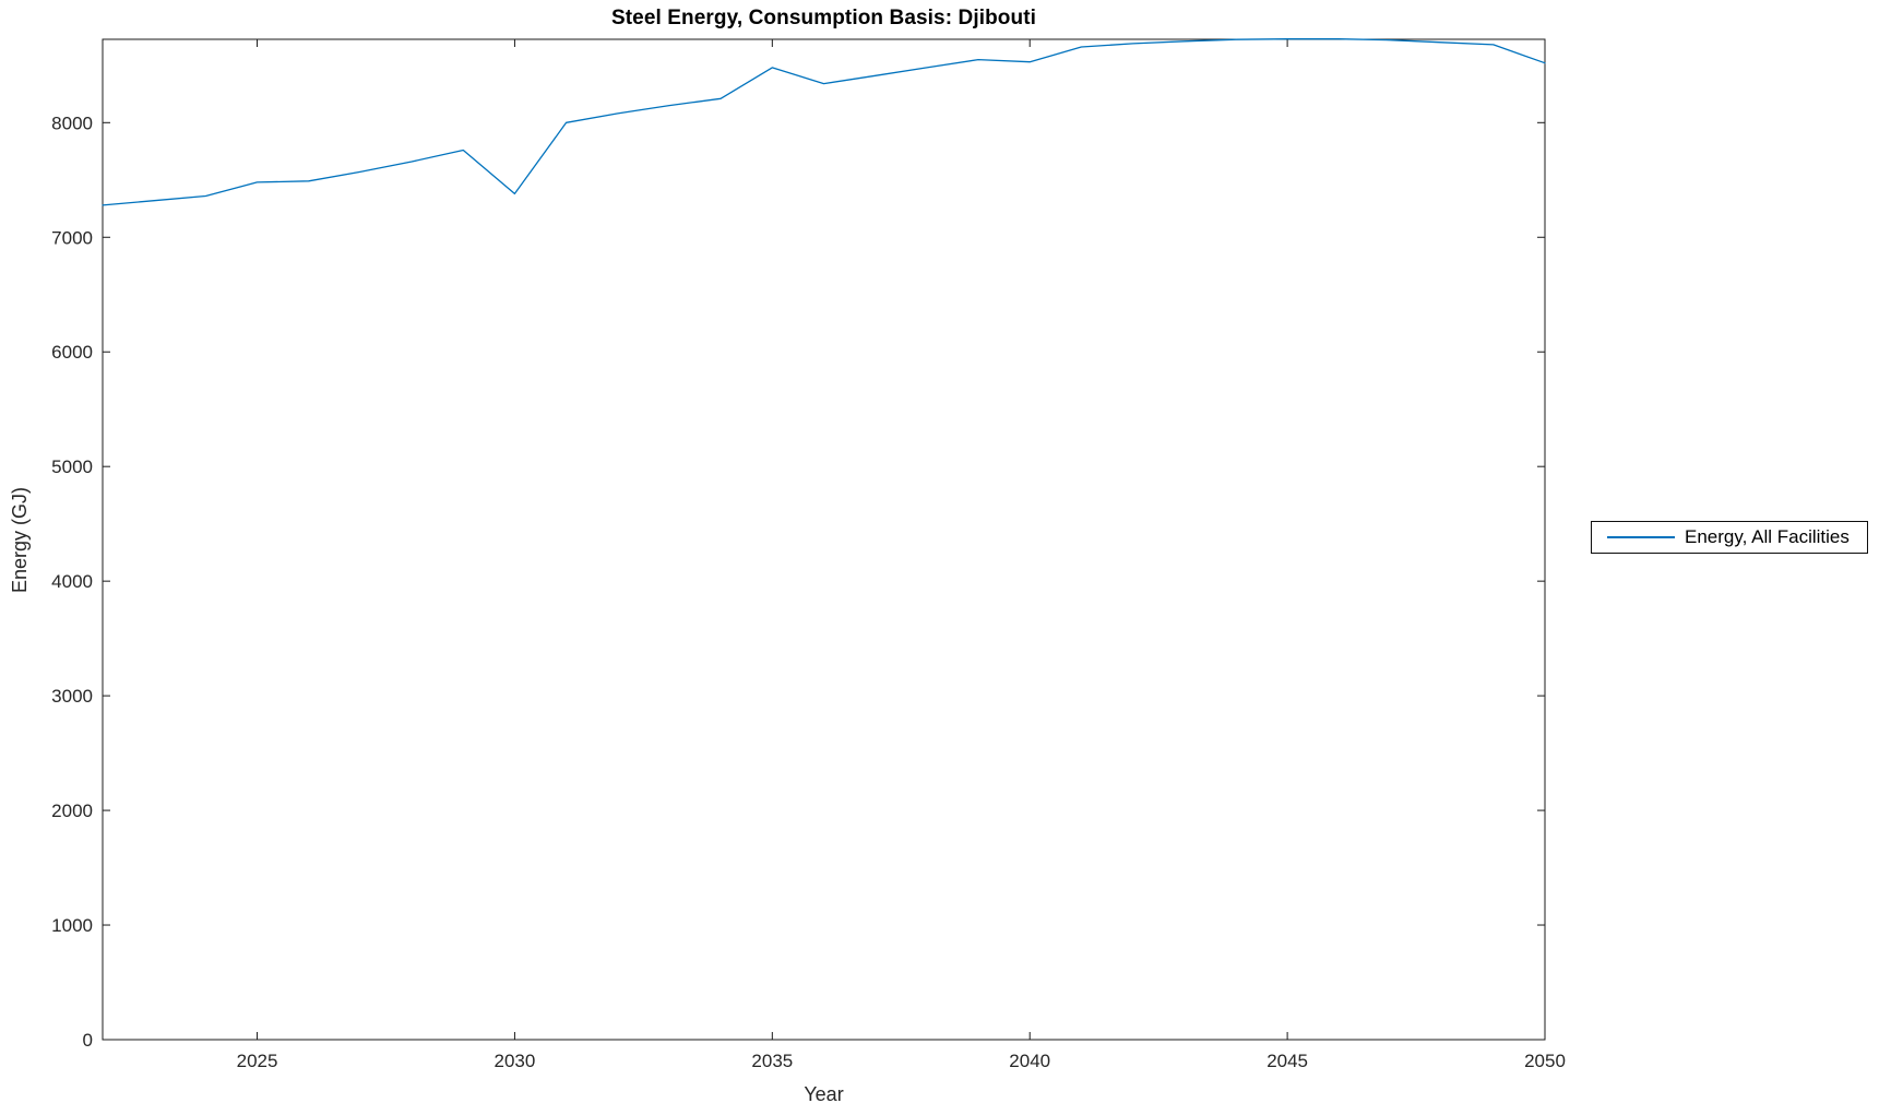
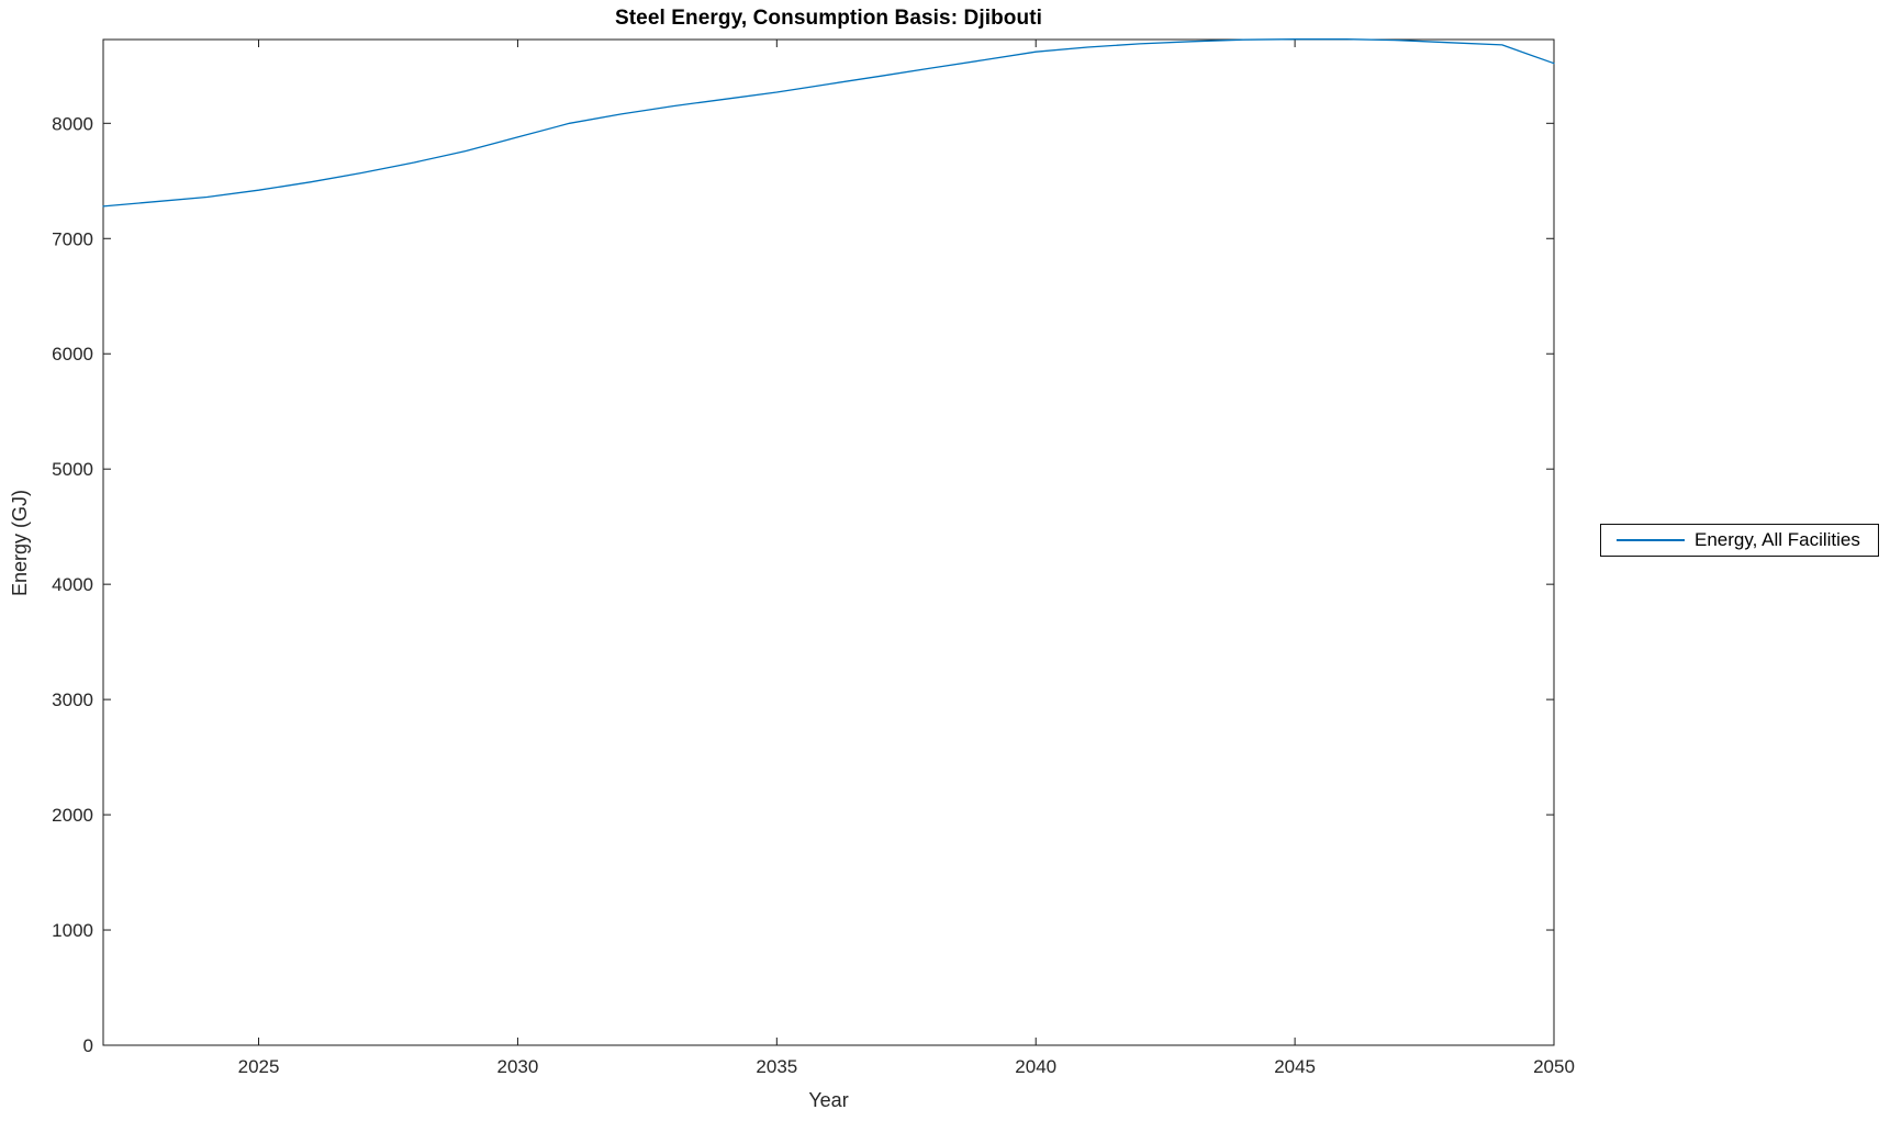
2025: 7480 -> 7420
2030: 7380 -> 7880
2035: 8480 -> 8270
2040: 8530 -> 8620
